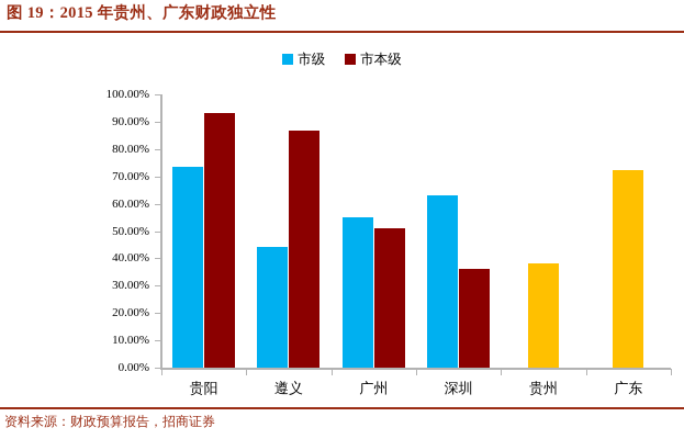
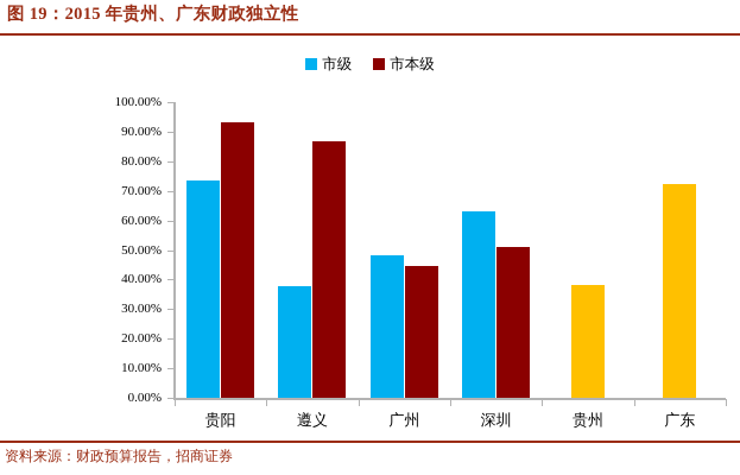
市级/遵义: 44% -> 38%
市级/广州: 55% -> 48%
市本级/广州: 51% -> 45%
市本级/深圳: 36% -> 51%
